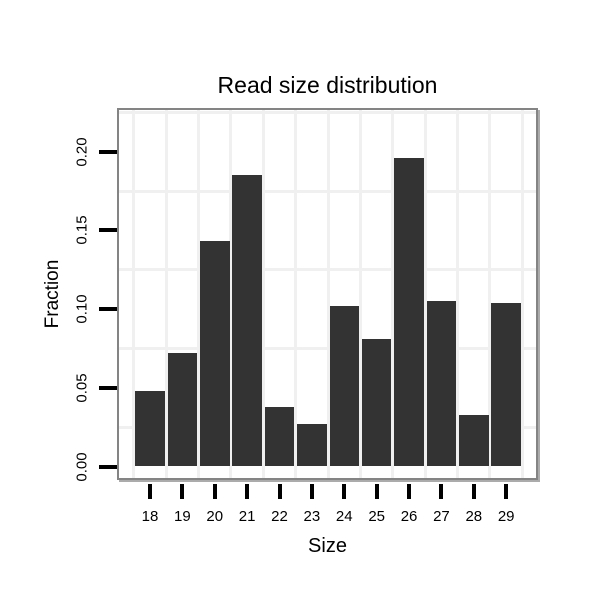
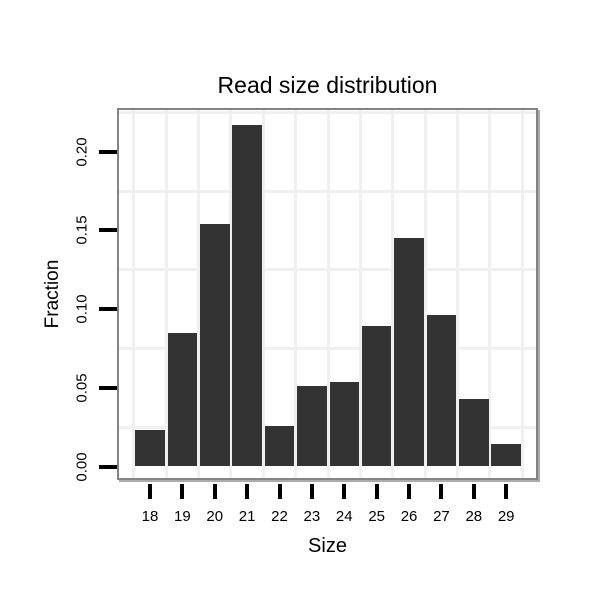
18: 0.048 -> 0.023
19: 0.072 -> 0.085
20: 0.143 -> 0.154
21: 0.185 -> 0.217
22: 0.038 -> 0.026
23: 0.027 -> 0.051
24: 0.102 -> 0.054
25: 0.081 -> 0.089
26: 0.196 -> 0.145
27: 0.105 -> 0.096
28: 0.033 -> 0.043
29: 0.104 -> 0.014
